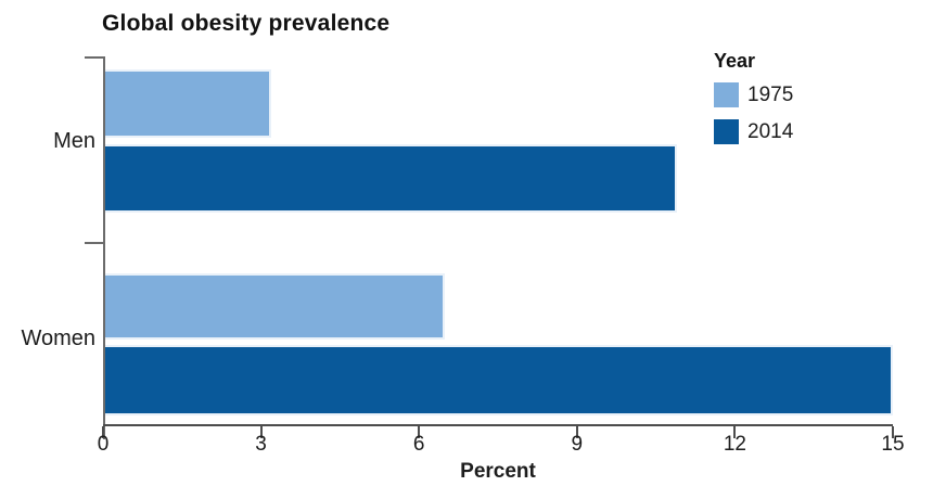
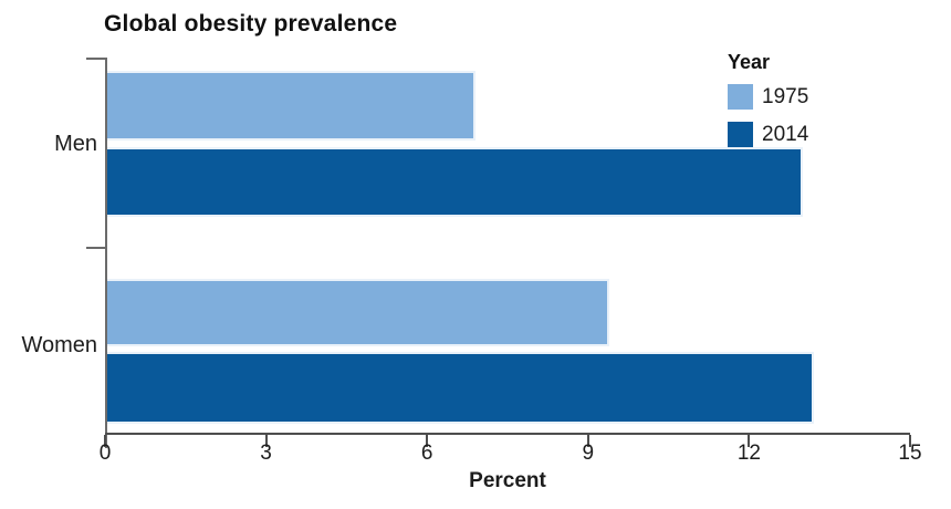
1975/Men: 3.2 -> 6.9
2014/Men: 10.9 -> 13.0
1975/Women: 6.5 -> 9.4
2014/Women: 15.0 -> 13.2
